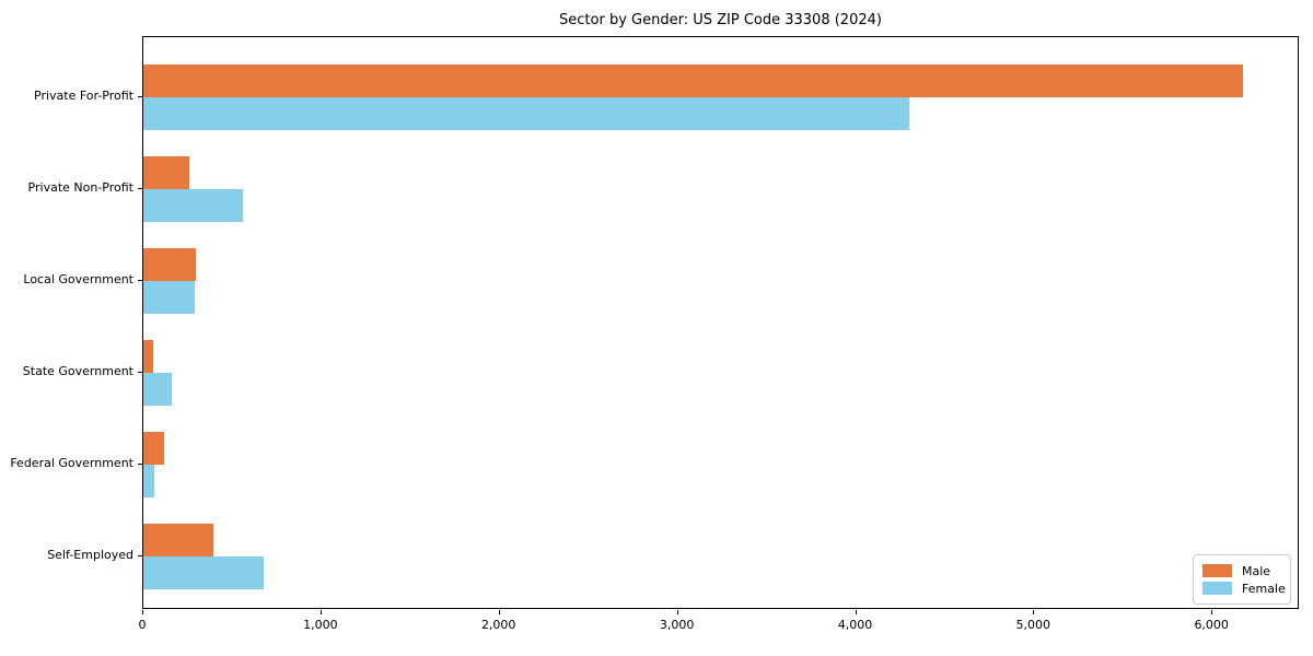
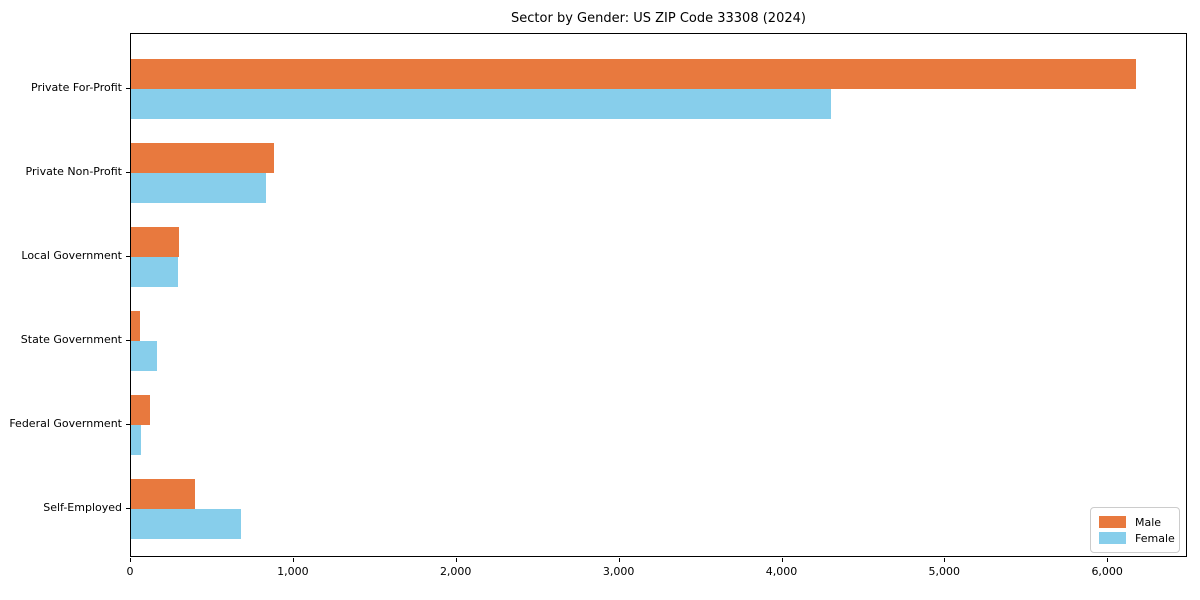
Male/Private Non-Profit: 260 -> 880
Female/Private Non-Profit: 560 -> 830
